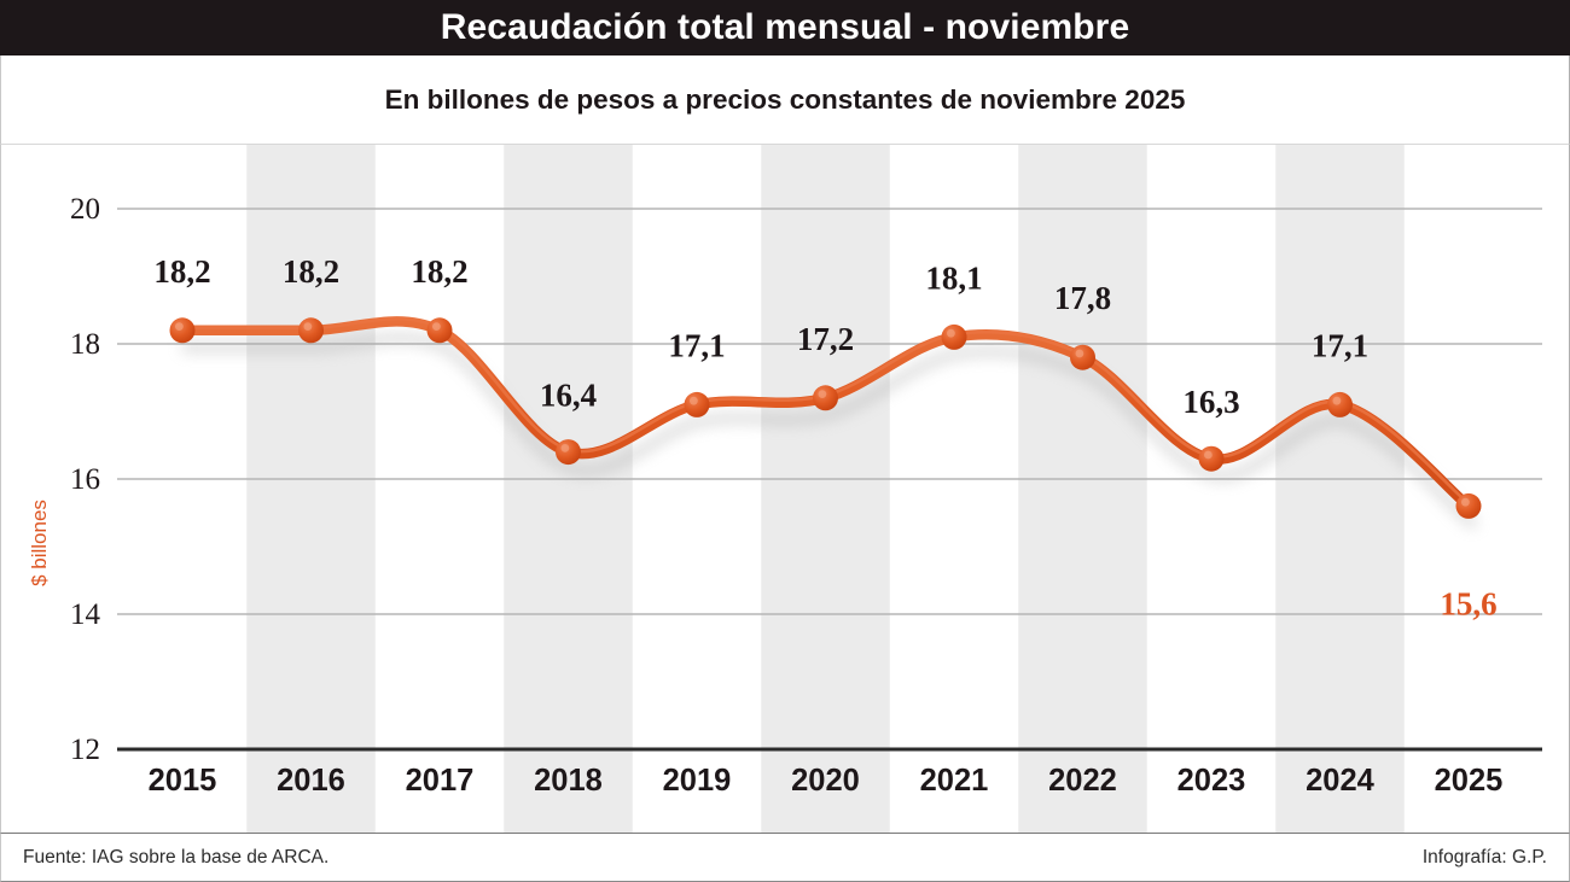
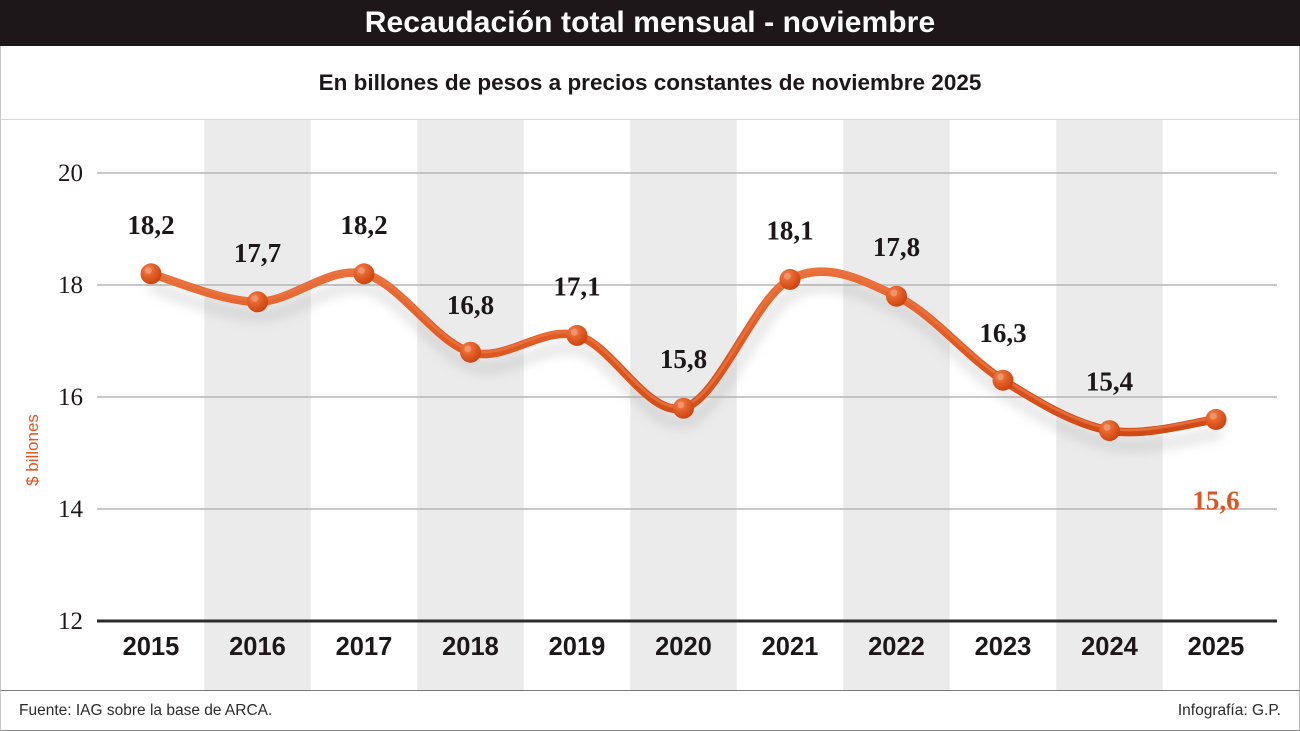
2016: 18,2 -> 17,7
2018: 16,4 -> 16,8
2020: 17,2 -> 15,8
2024: 17,1 -> 15,4
